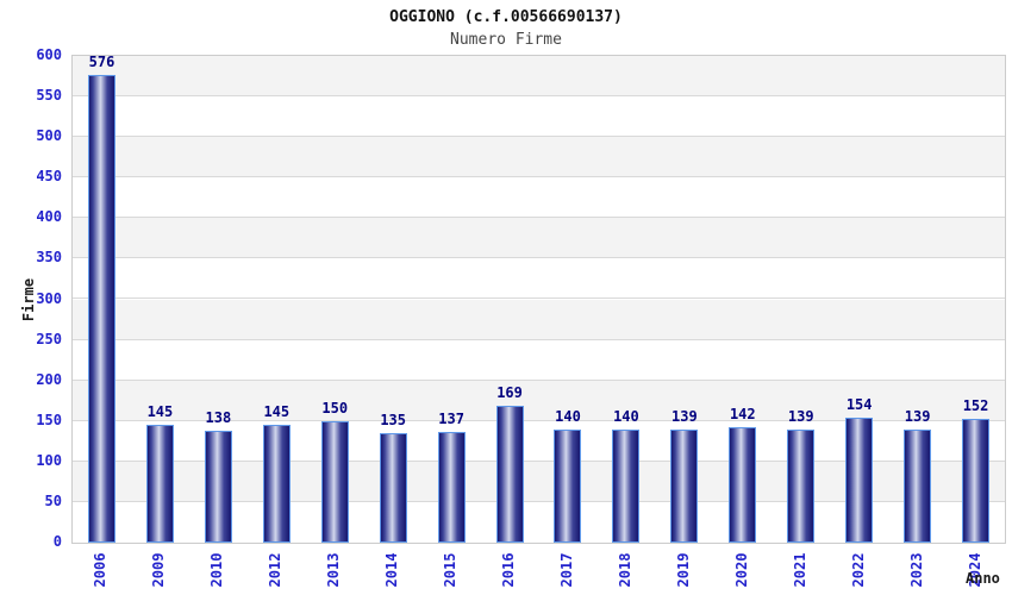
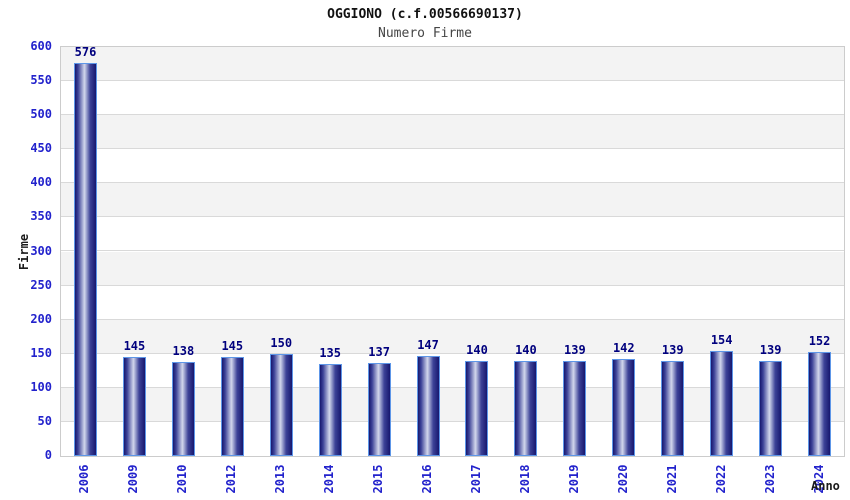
2016: 169 -> 147
